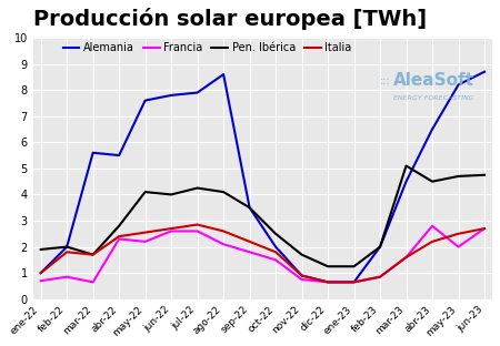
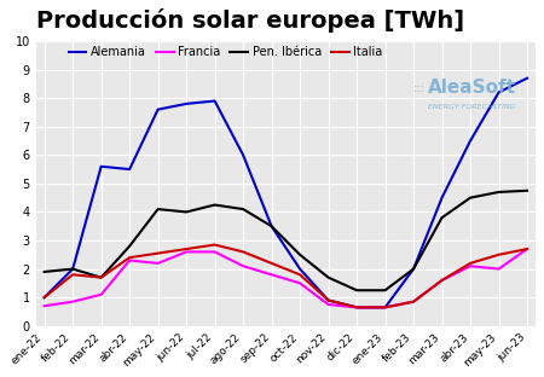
Francia/mar-22: 0.65 -> 1.10
Alemania/ago-22: 8.60 -> 6.00
Pen. Ibérica/mar-23: 5.10 -> 3.80
Francia/abr-23: 2.80 -> 2.10
